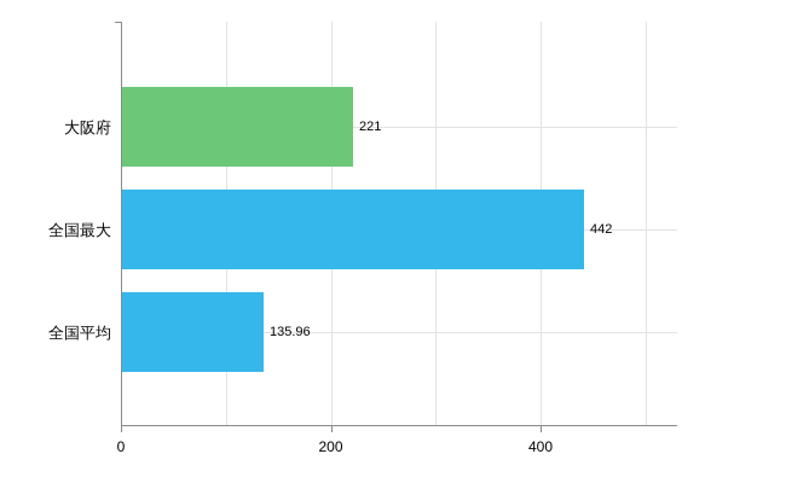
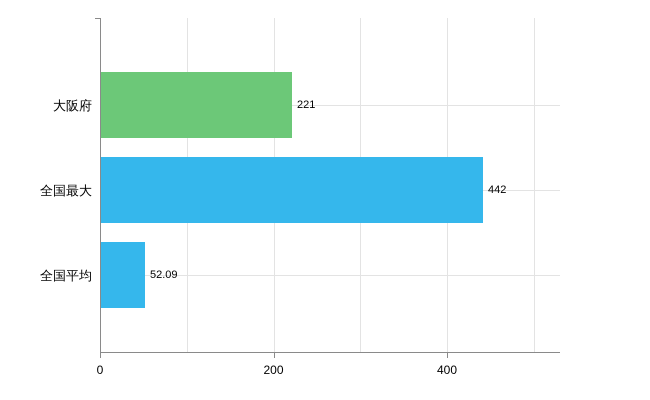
全国平均: 135.96 -> 52.09
